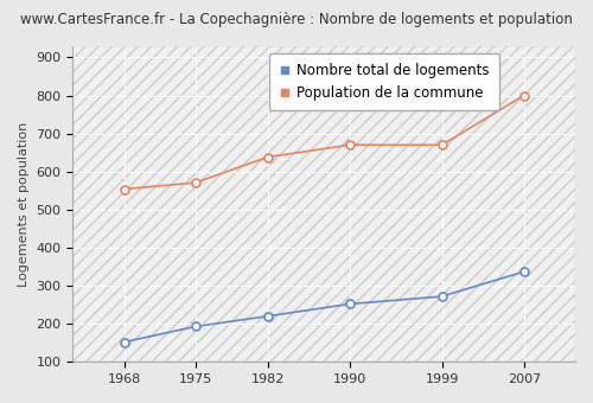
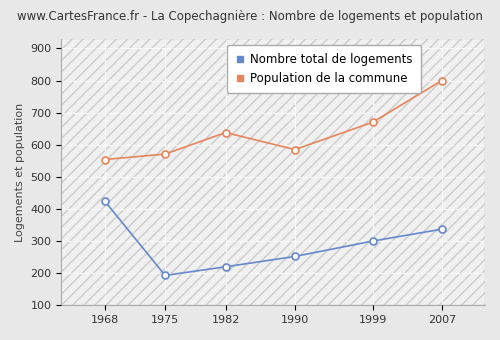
Nombre total de logements/1968: 152 -> 425
Population de la commune/1990: 670 -> 585
Nombre total de logements/1999: 272 -> 300
